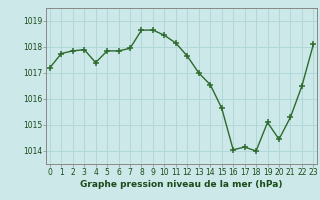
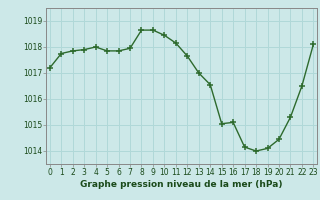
4: 1017.40 -> 1018.00
15: 1015.65 -> 1015.05
16: 1014.05 -> 1015.10
19: 1015.10 -> 1014.10
